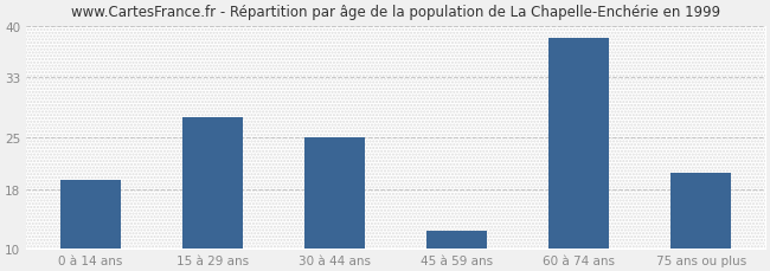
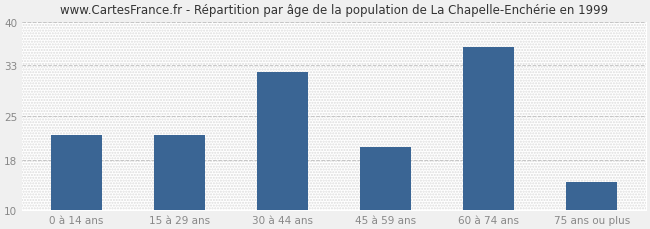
0 à 14 ans: 19.2 -> 22.0
15 à 29 ans: 27.6 -> 22.0
30 à 44 ans: 25.0 -> 32.0
45 à 59 ans: 12.4 -> 20.0
60 à 74 ans: 38.4 -> 36.0
75 ans ou plus: 20.2 -> 14.5
